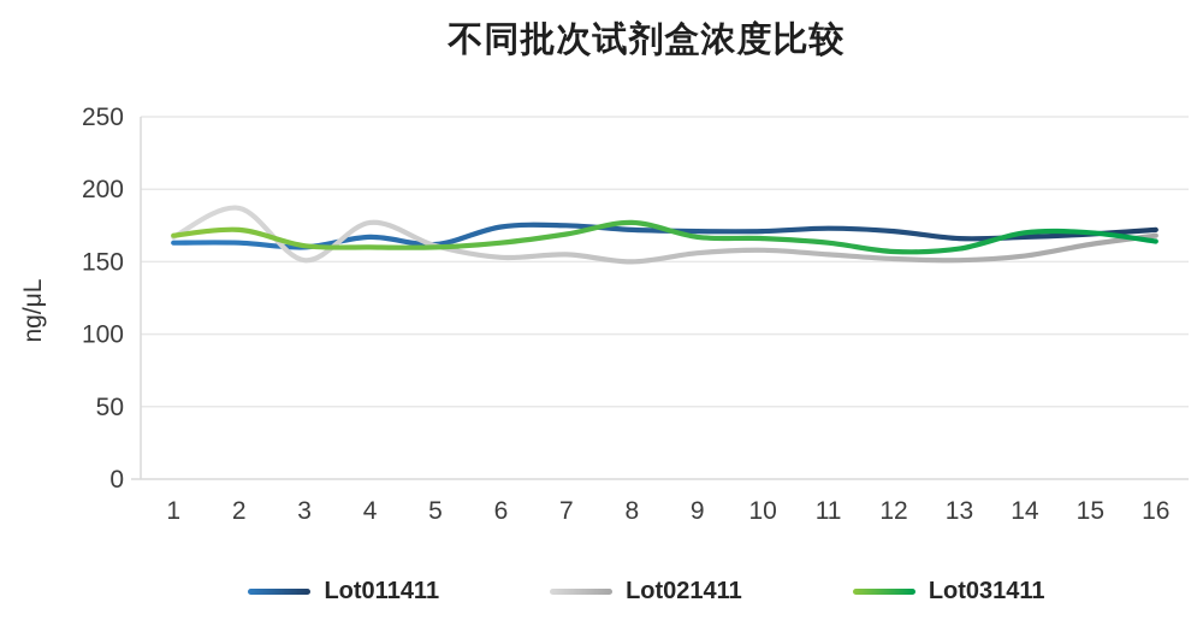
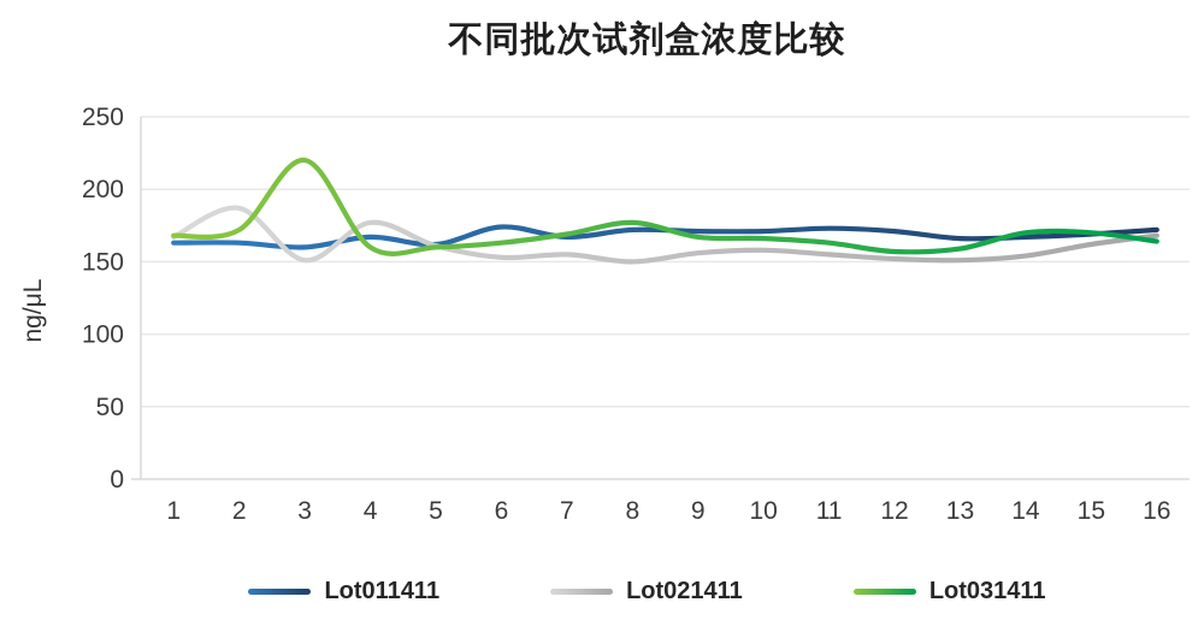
Lot031411/3: 161 -> 220
Lot011411/7: 175 -> 167
